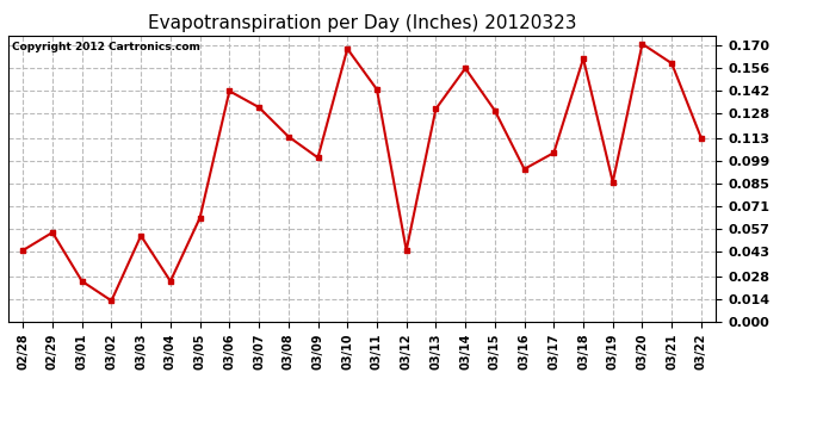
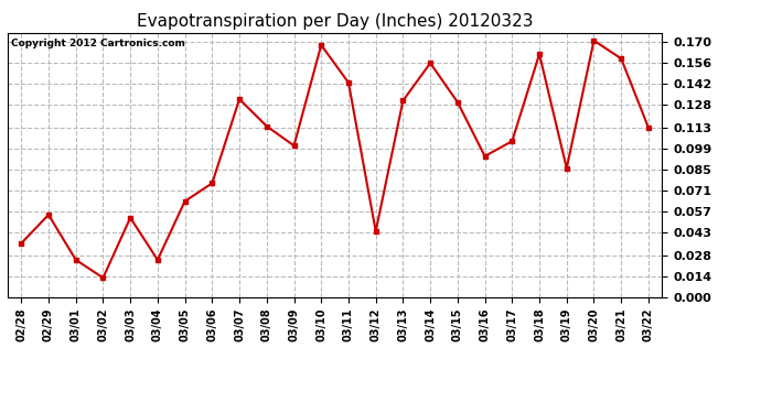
02/28: 0.044 -> 0.036
03/06: 0.142 -> 0.076
